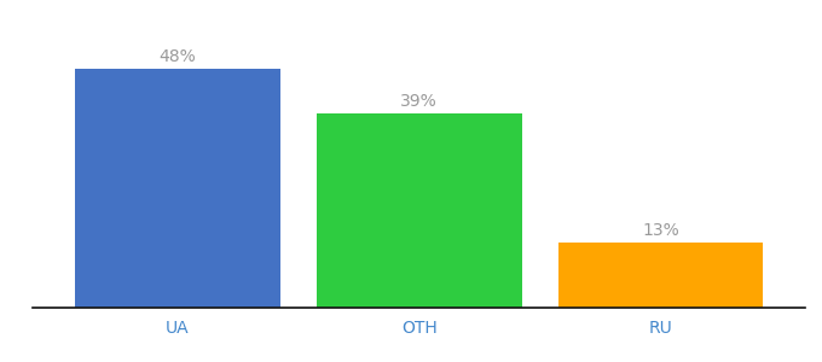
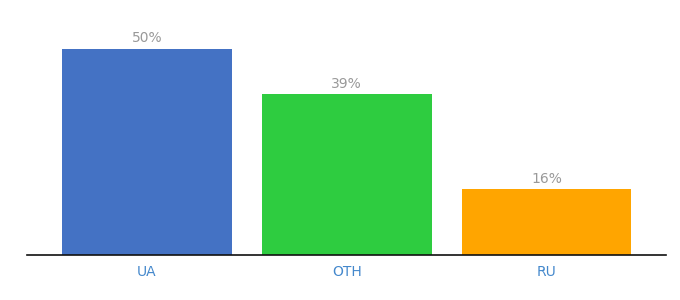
UA: 48% -> 50%
RU: 13% -> 16%
